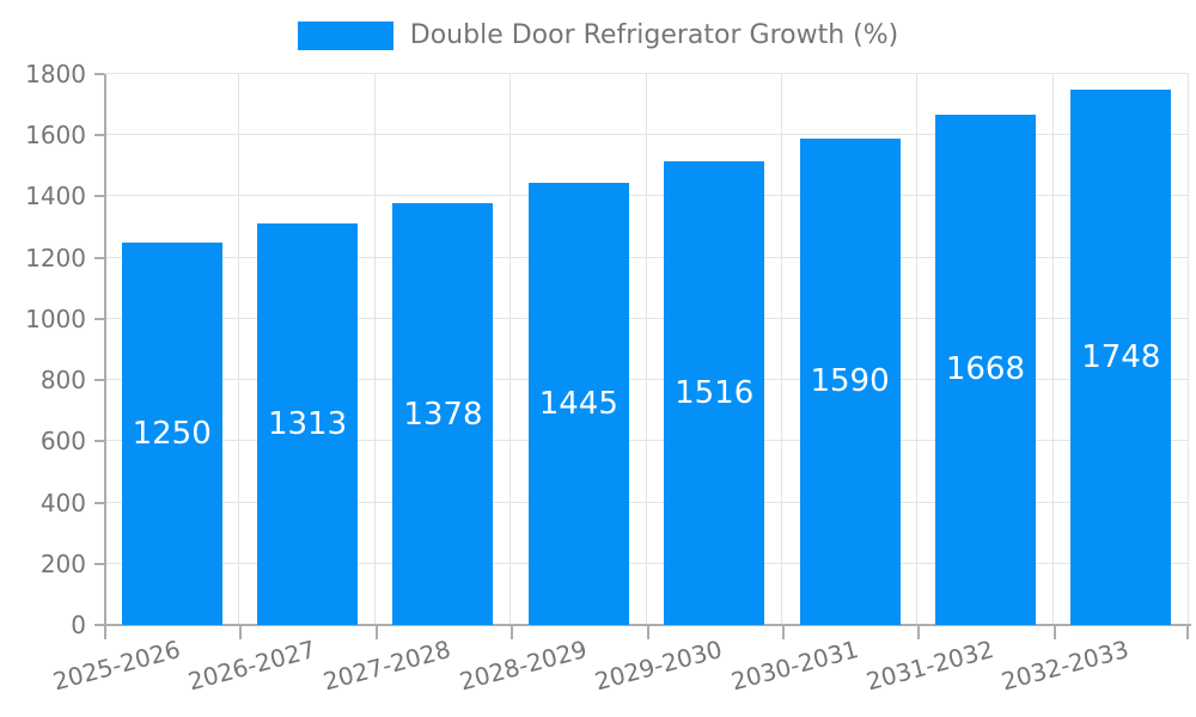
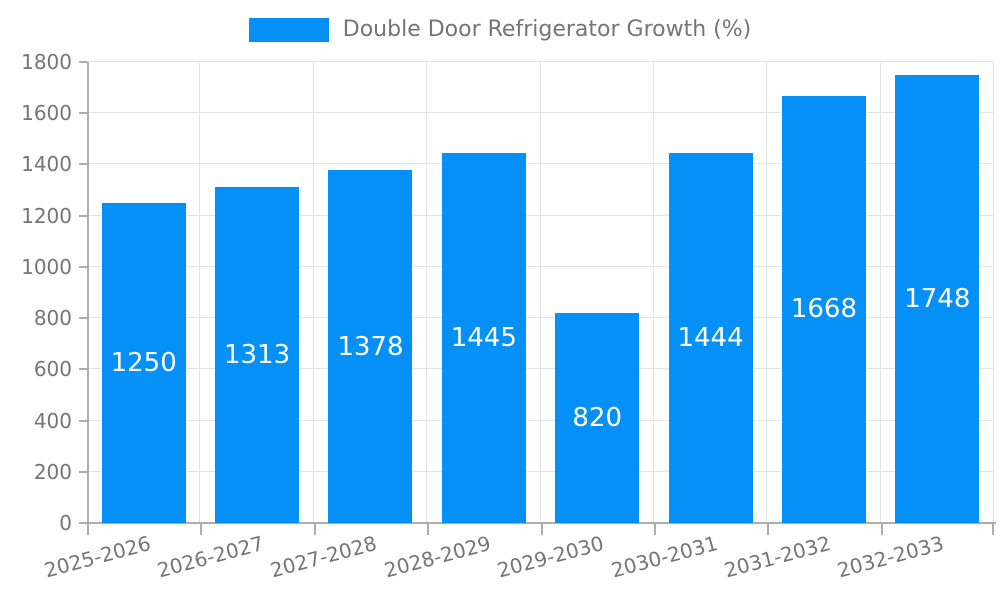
2029-2030: 1516 -> 820
2030-2031: 1590 -> 1444
